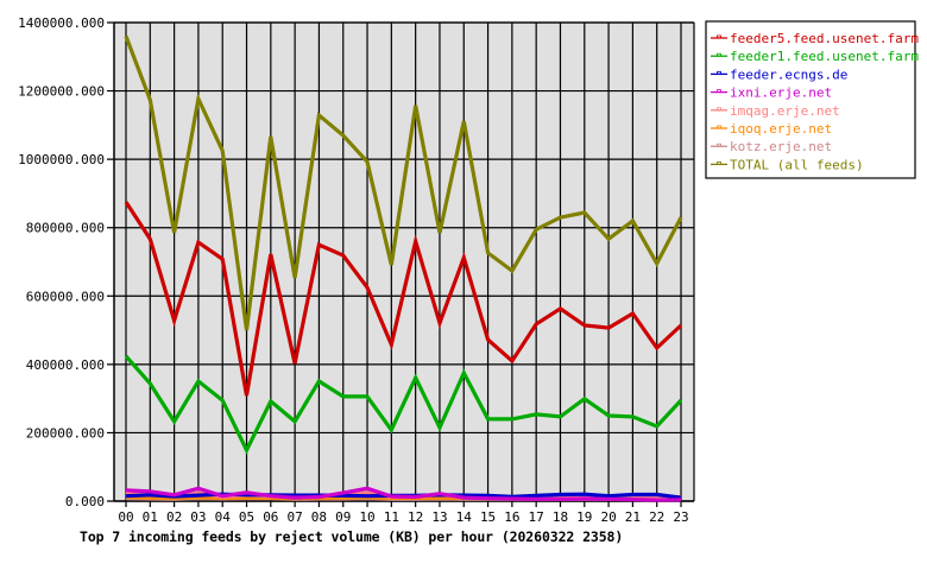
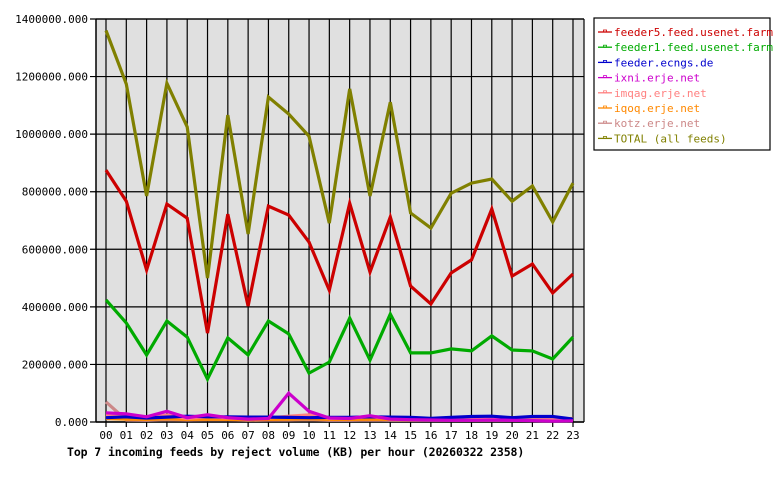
kotz.erje.net/00: 10000 -> 70000
ixni.erje.net/09: 20000 -> 100000
feeder1.feed.usenet.farm/10: 310000 -> 170000
feeder5.feed.usenet.farm/19: 510000 -> 740000
